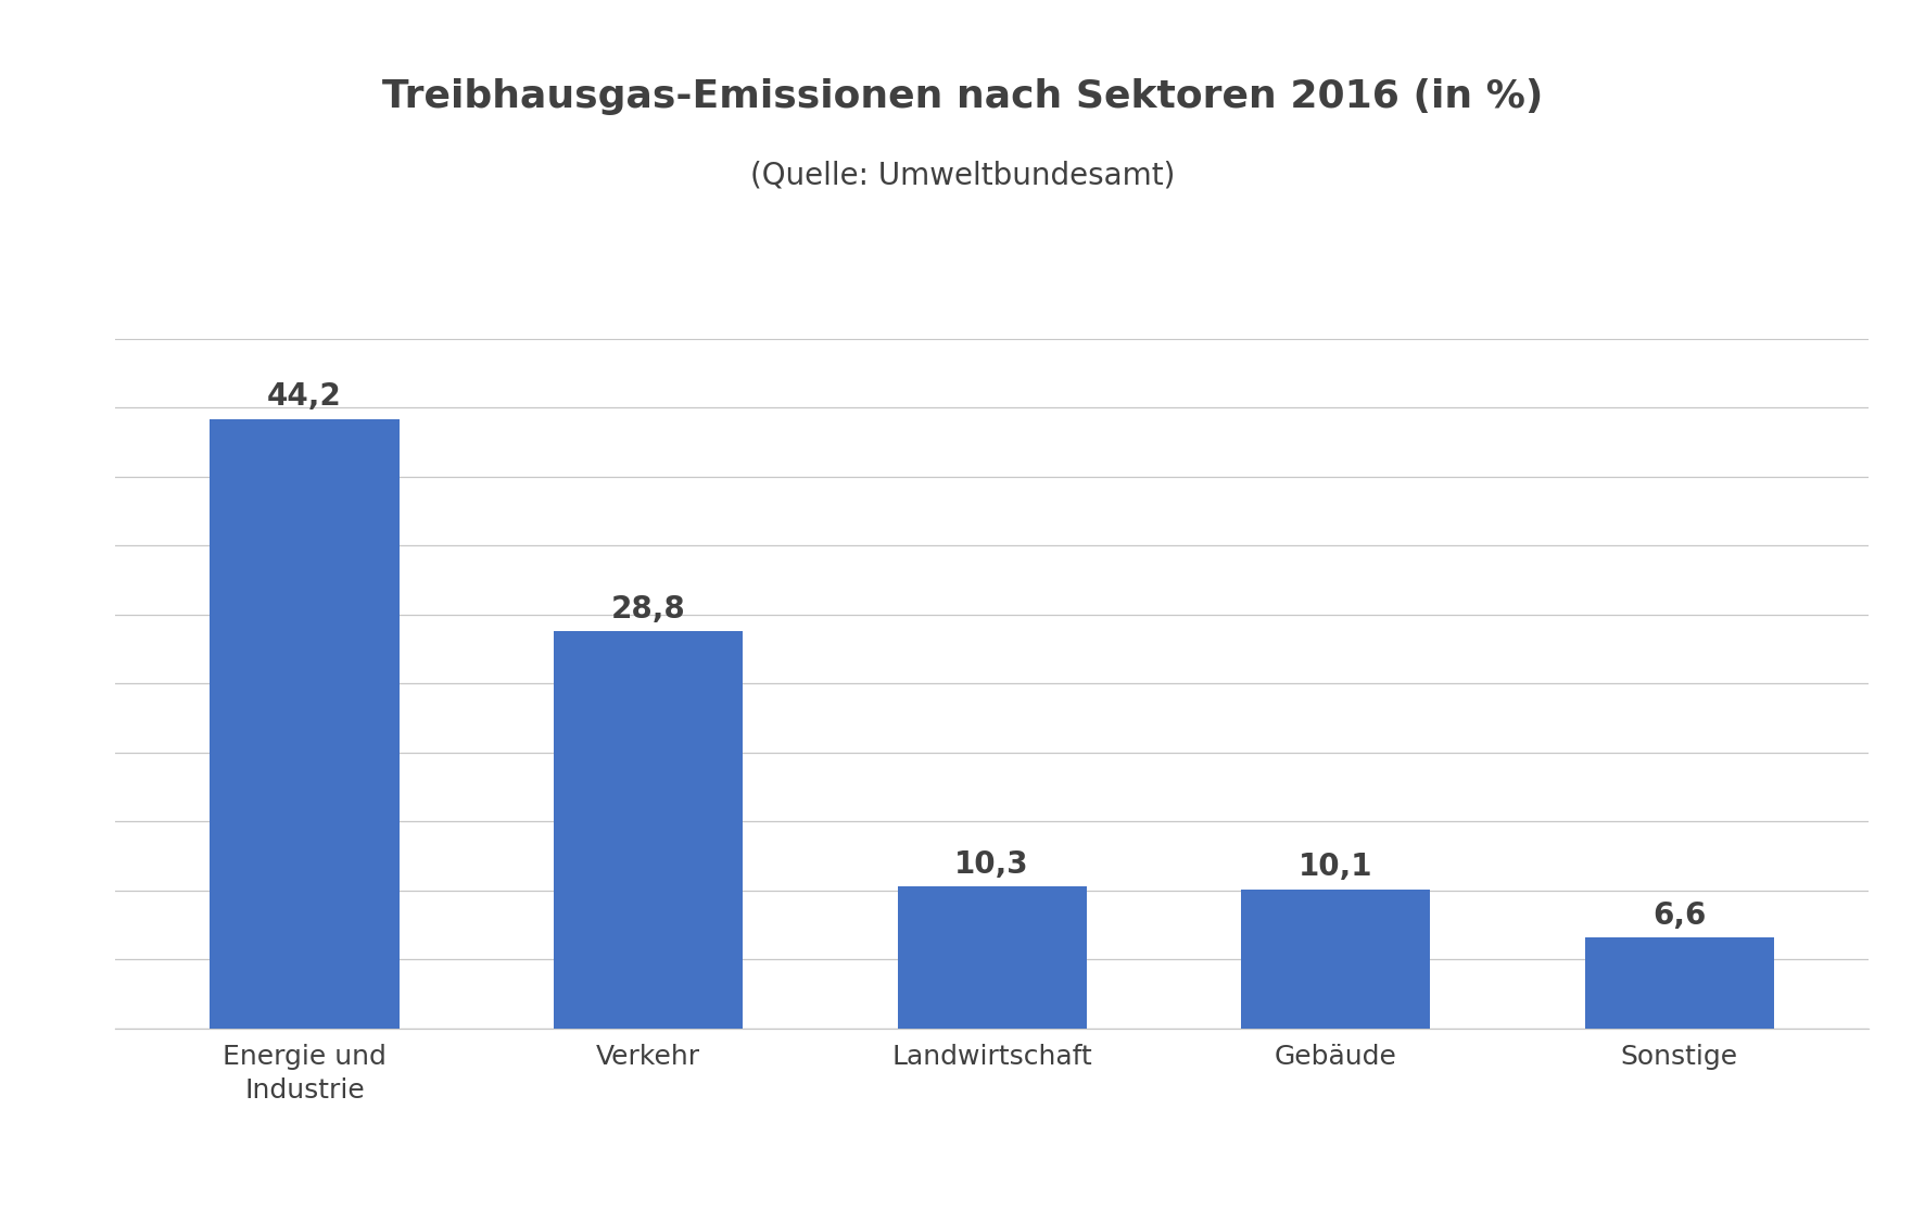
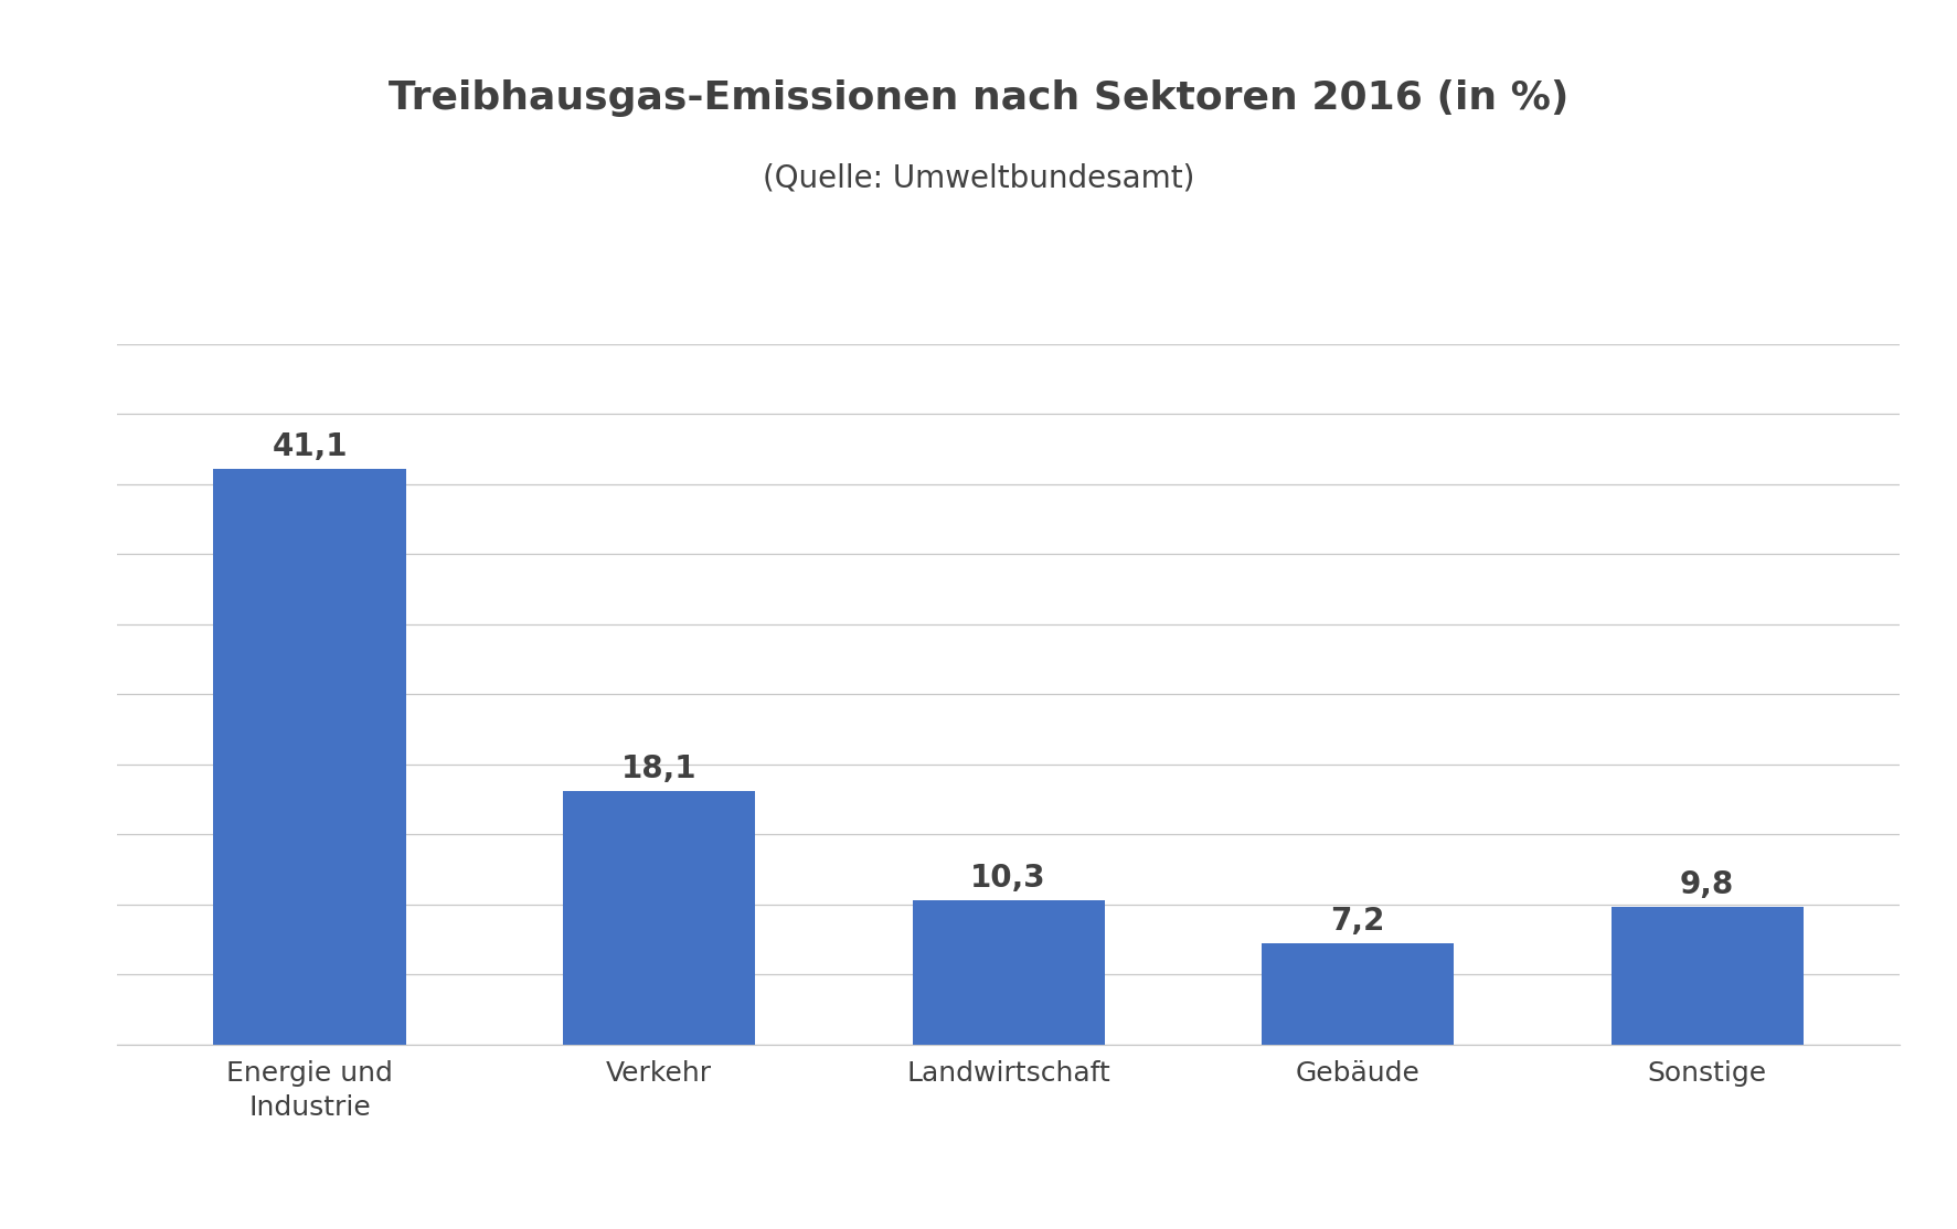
Energie und Industrie: 44,2 -> 41,1
Verkehr: 28,8 -> 18,1
Gebäude: 10,1 -> 7,2
Sonstige: 6,6 -> 9,8
